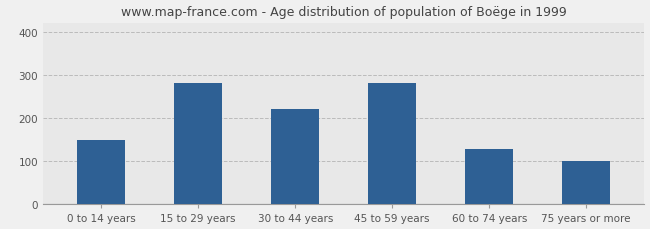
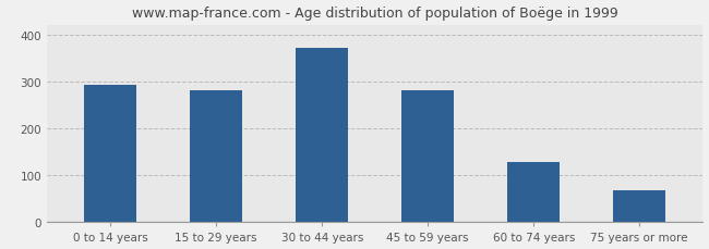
0 to 14 years: 150 -> 293
30 to 44 years: 220 -> 370
75 years or more: 100 -> 67
